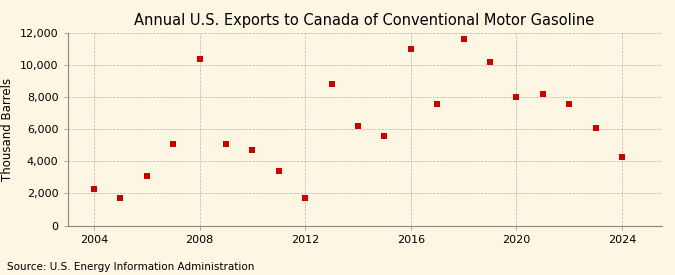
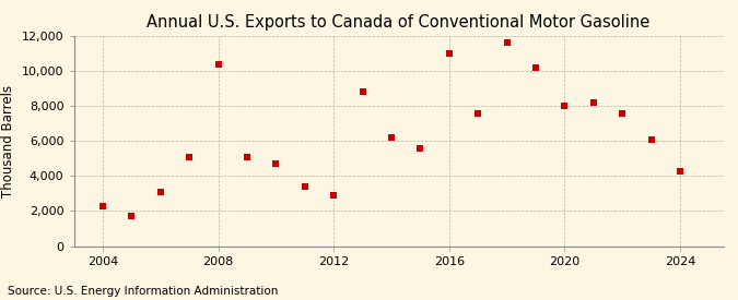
2012: 1,700 -> 2,900
